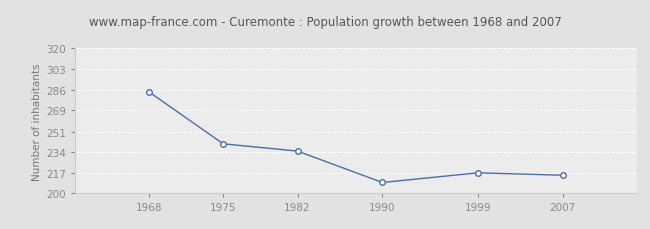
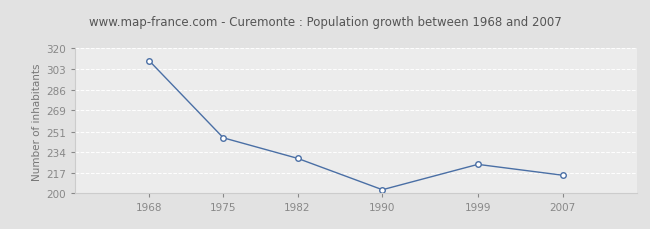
1968: 284 -> 310
1975: 241 -> 246
1982: 235 -> 229
1990: 209 -> 203
1999: 217 -> 224
